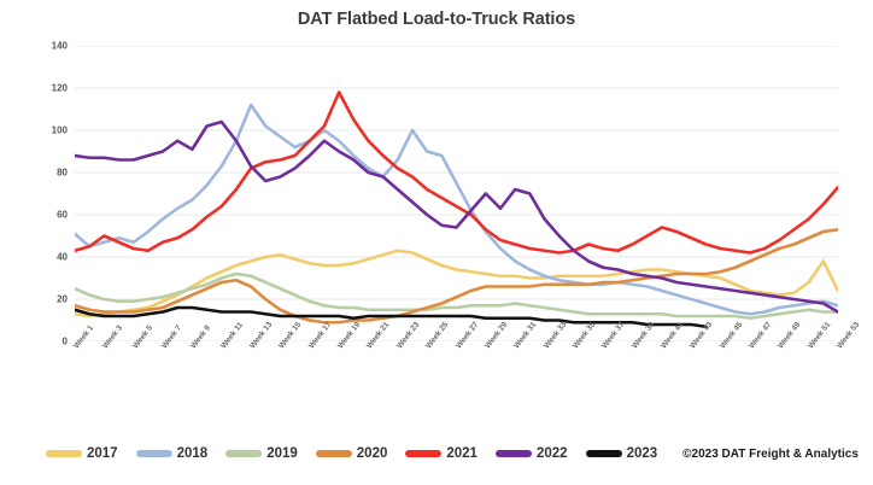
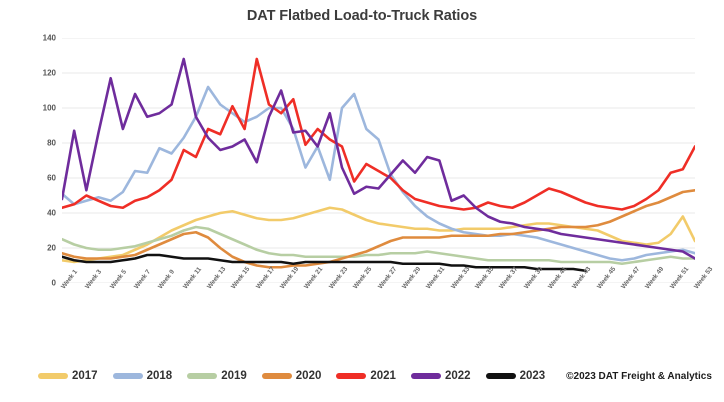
2022/Week 1: 88 -> 48
2022/Week 3: 87 -> 53
2022/Week 5: 86 -> 117
2018/Week 7: 58 -> 64
2022/Week 7: 90 -> 108
2018/Week 9: 67 -> 77
2022/Week 9: 91 -> 97
2021/Week 11: 64 -> 76
2022/Week 11: 104 -> 128
2021/Week 13: 82 -> 88
2021/Week 15: 86 -> 101
2021/Week 17: 95 -> 128
2022/Week 17: 88 -> 69
2018/Week 19: 95 -> 100
2021/Week 19: 118 -> 97
2022/Week 19: 90 -> 110
2018/Week 21: 82 -> 66
2021/Week 21: 95 -> 79
2022/Week 21: 80 -> 87
2018/Week 23: 86 -> 59
2022/Week 23: 72 -> 97
2018/Week 25: 90 -> 108
2021/Week 25: 72 -> 58
2022/Week 25: 60 -> 51
2018/Week 27: 75 -> 82
2022/Week 33: 58 -> 47
2021/Week 51: 58 -> 63
2021/Week 53: 73 -> 78
